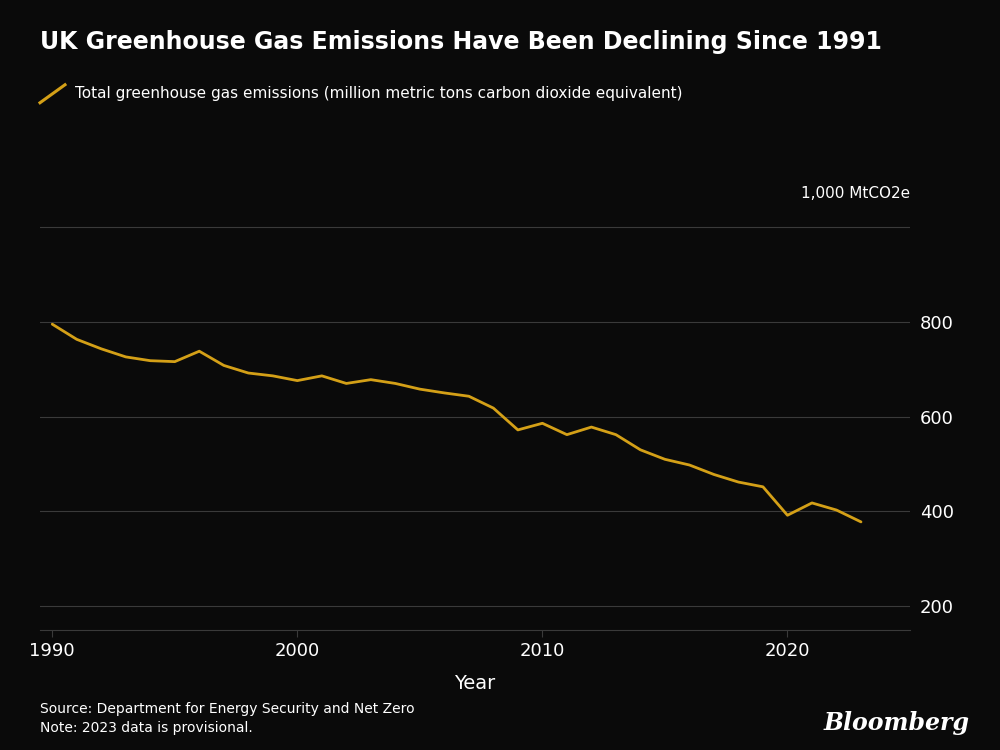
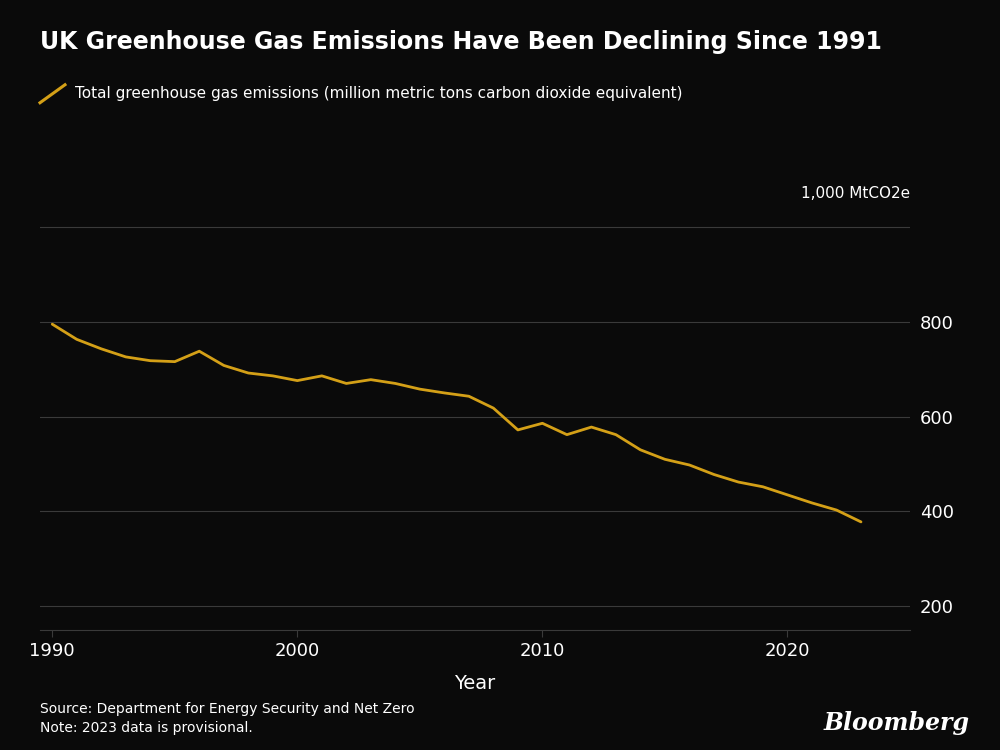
2020: 392 -> 435
